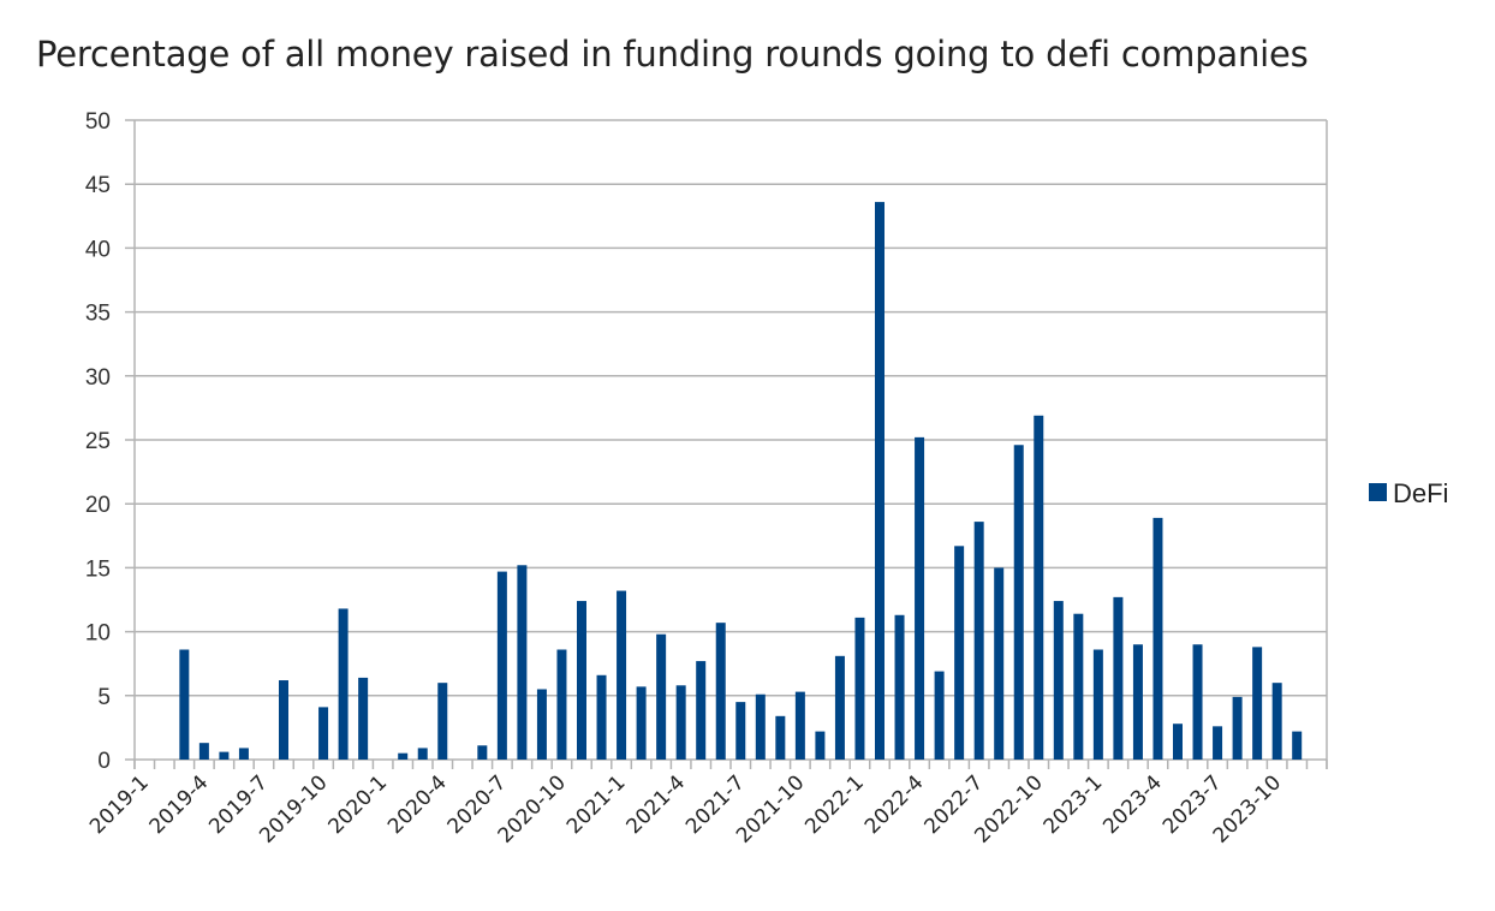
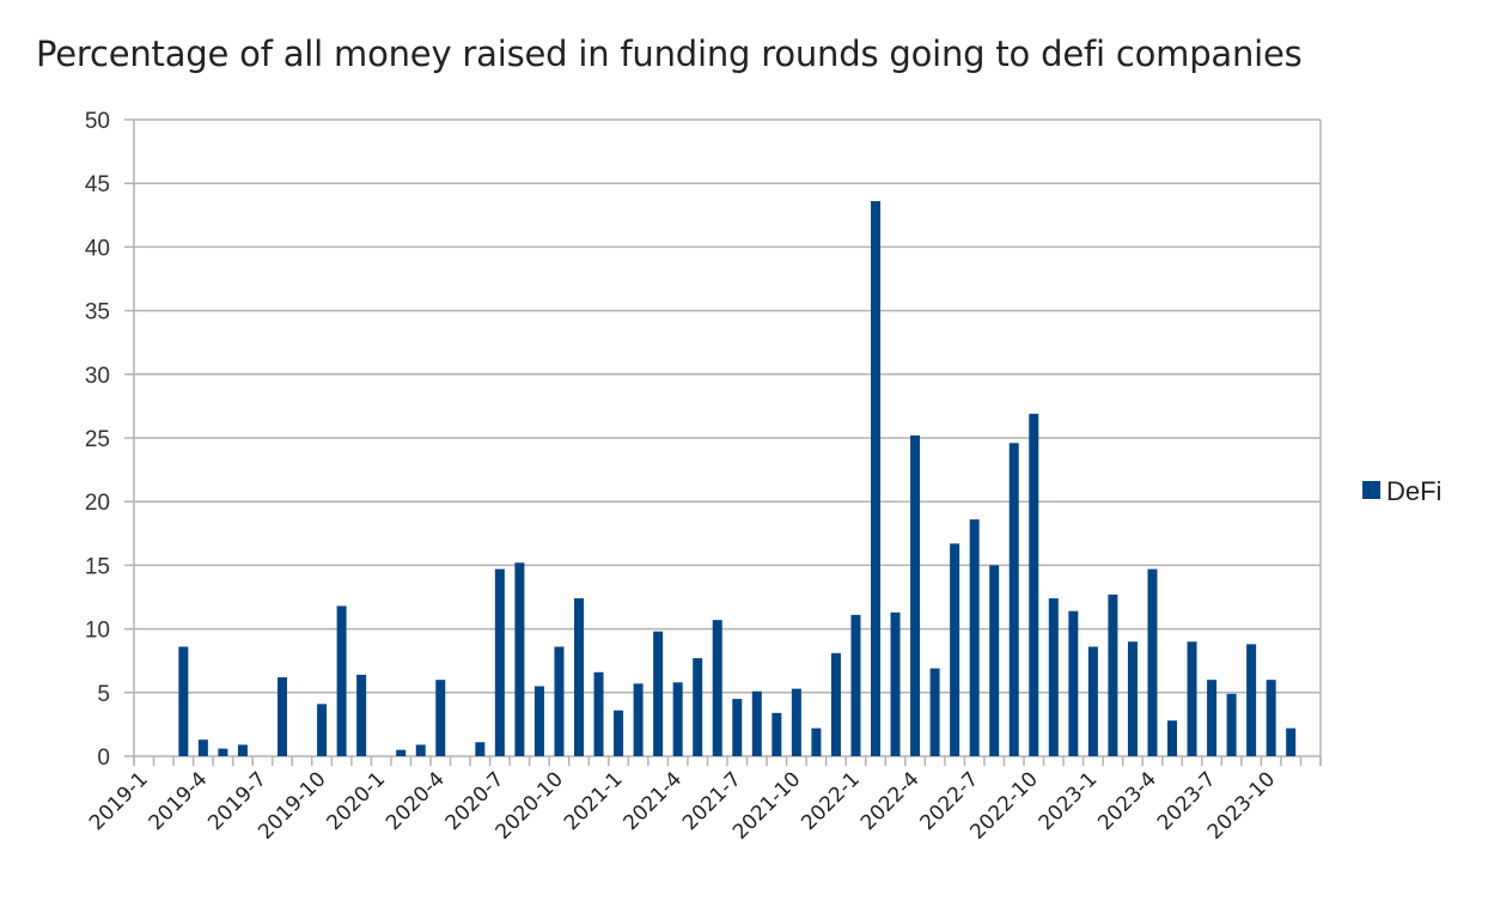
2021-1: 13.2 -> 3.6
2023-4: 18.9 -> 14.7
2023-7: 2.6 -> 6.0
